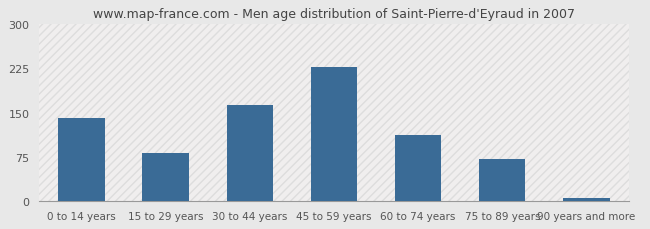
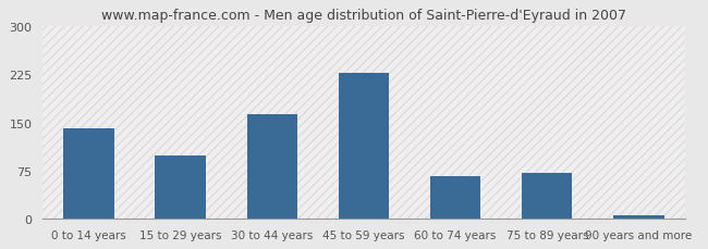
15 to 29 years: 82 -> 98
60 to 74 years: 112 -> 66
